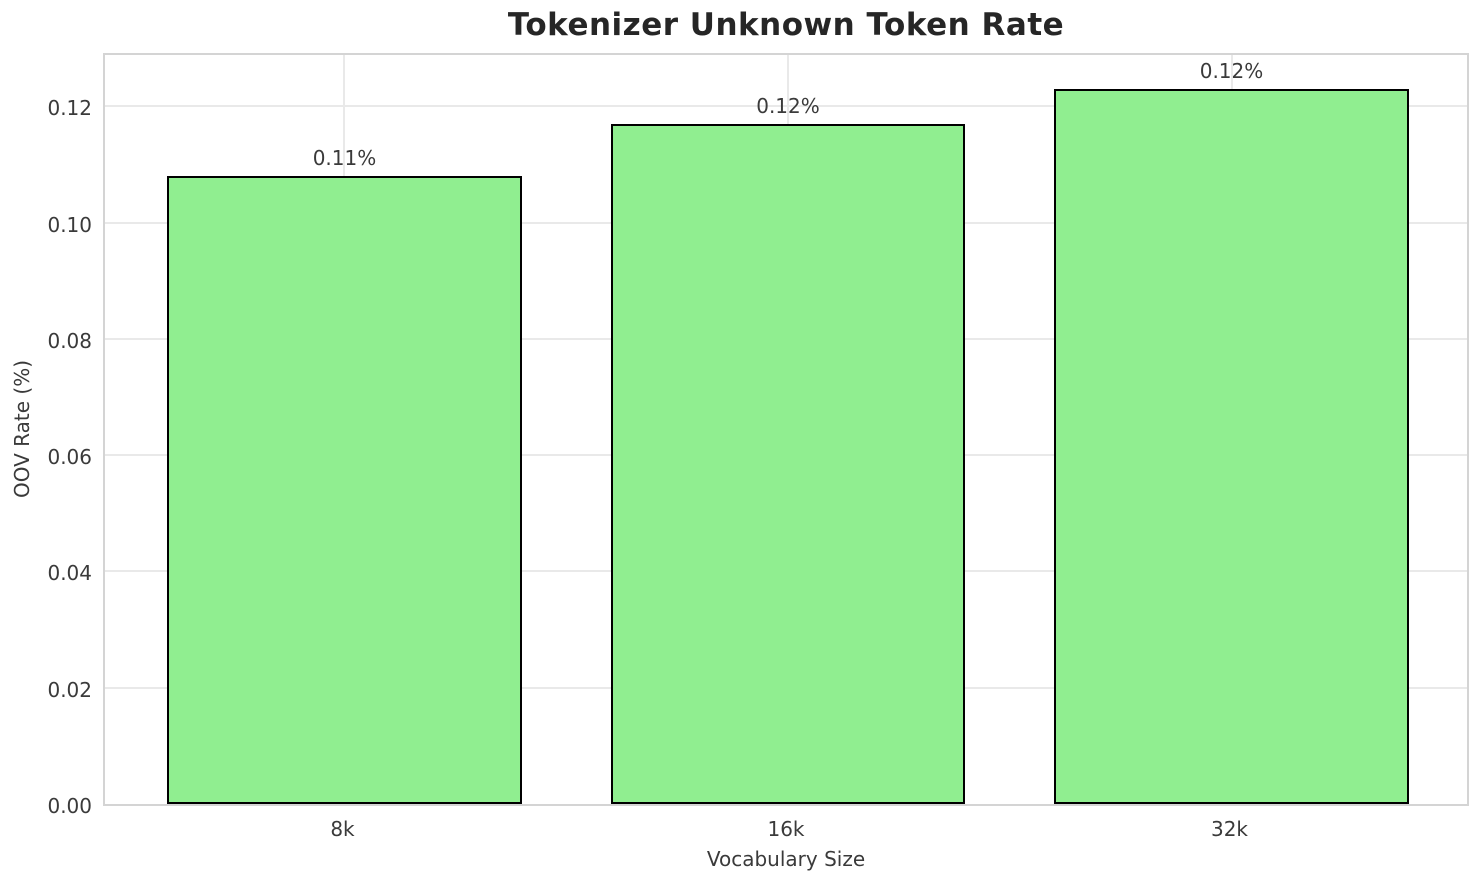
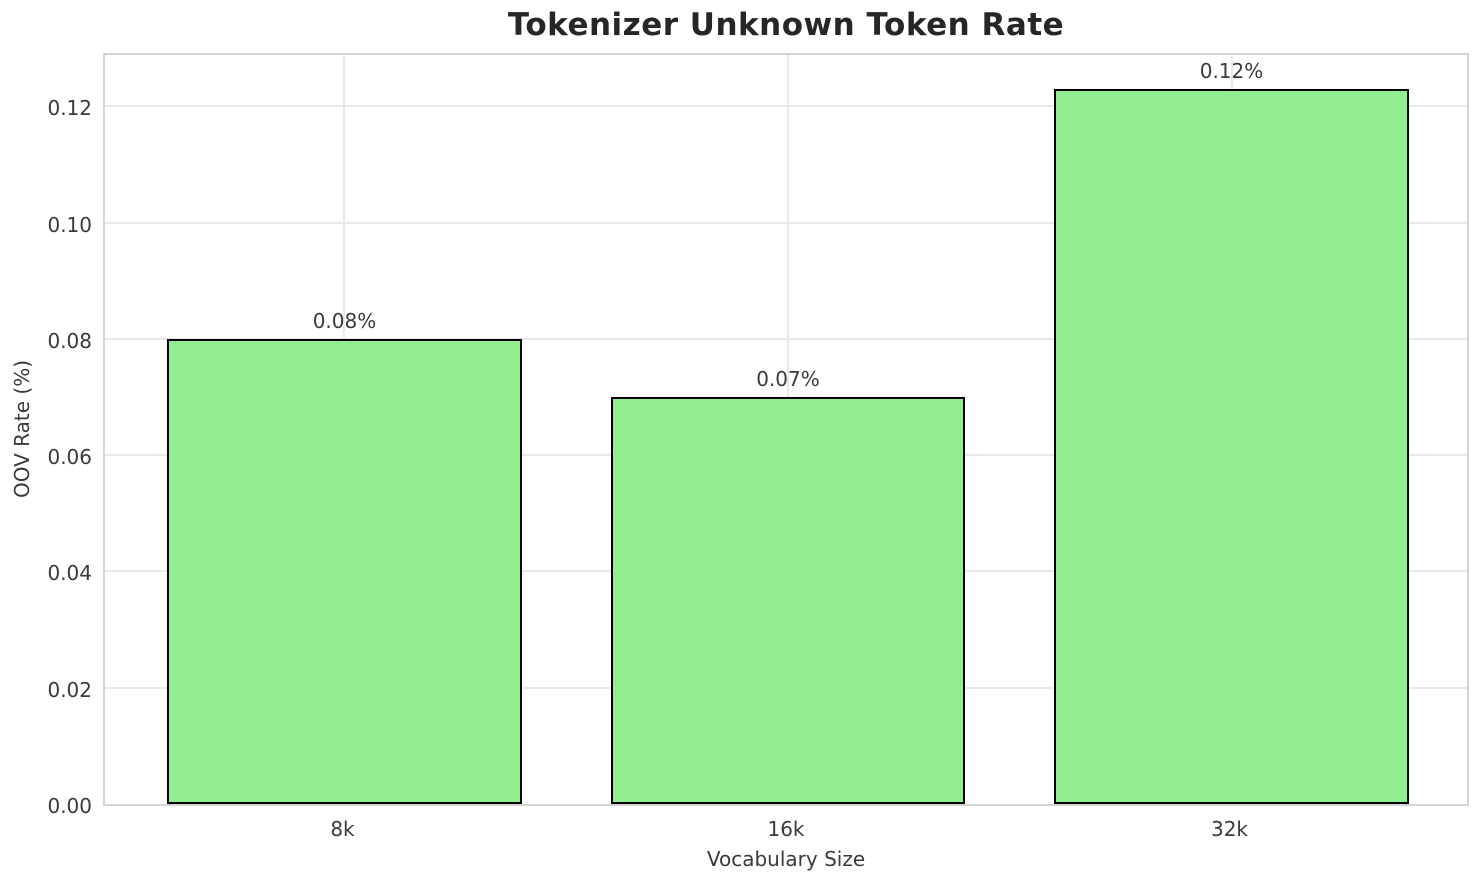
8k: 0.11% -> 0.08%
16k: 0.12% -> 0.07%
